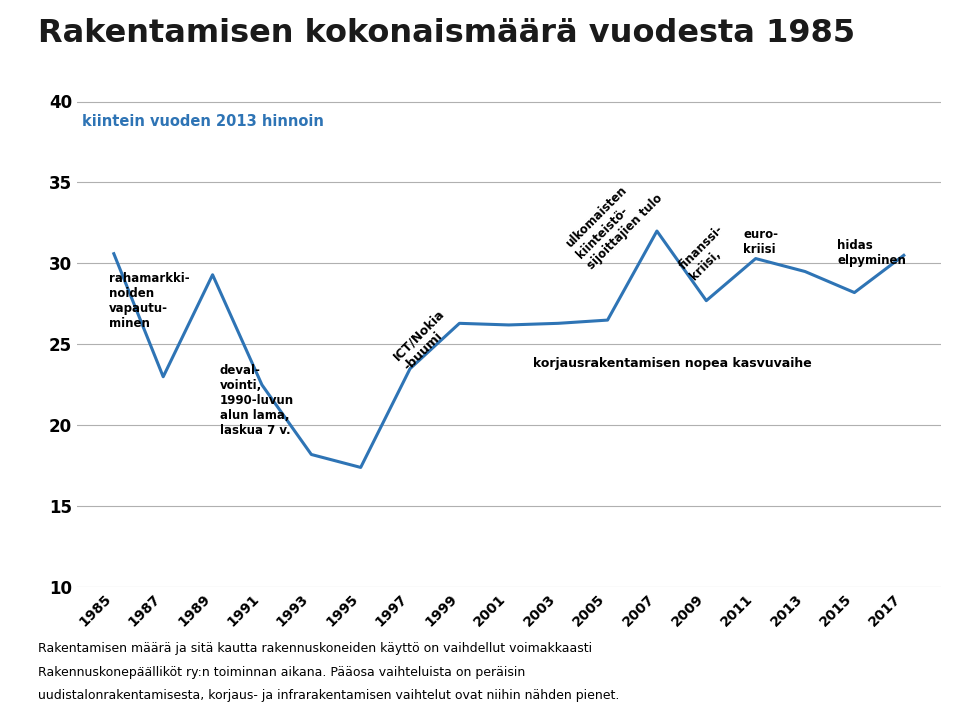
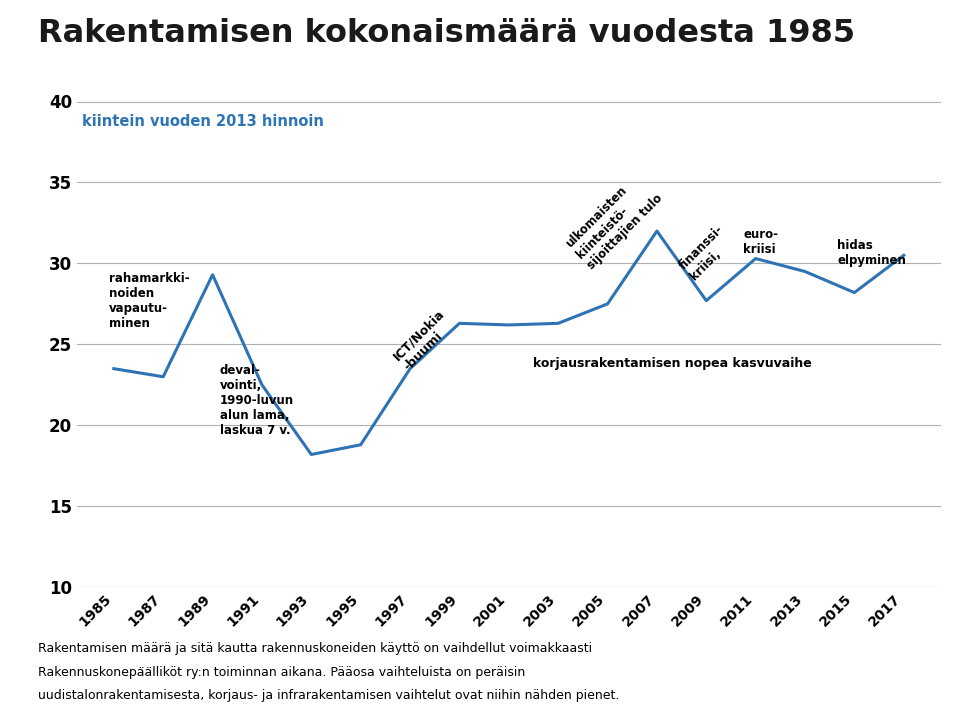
1985: 30.6 -> 23.5
1995: 17.4 -> 18.8
2005: 26.5 -> 27.5
